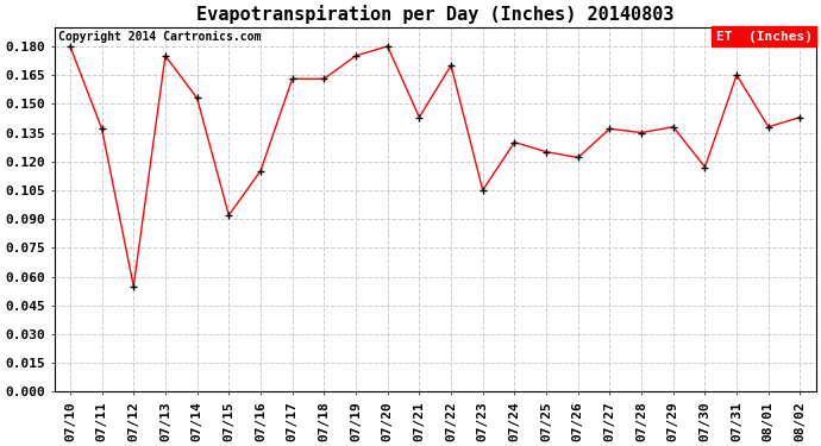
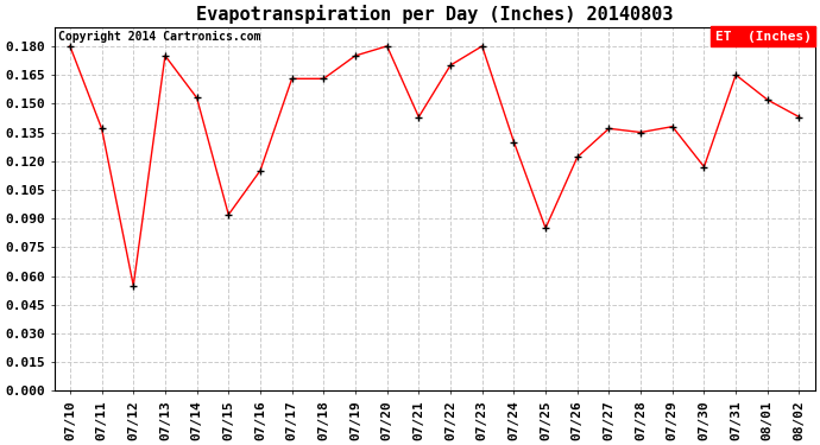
07/23: 0.105 -> 0.180
07/25: 0.125 -> 0.085
08/01: 0.138 -> 0.152
